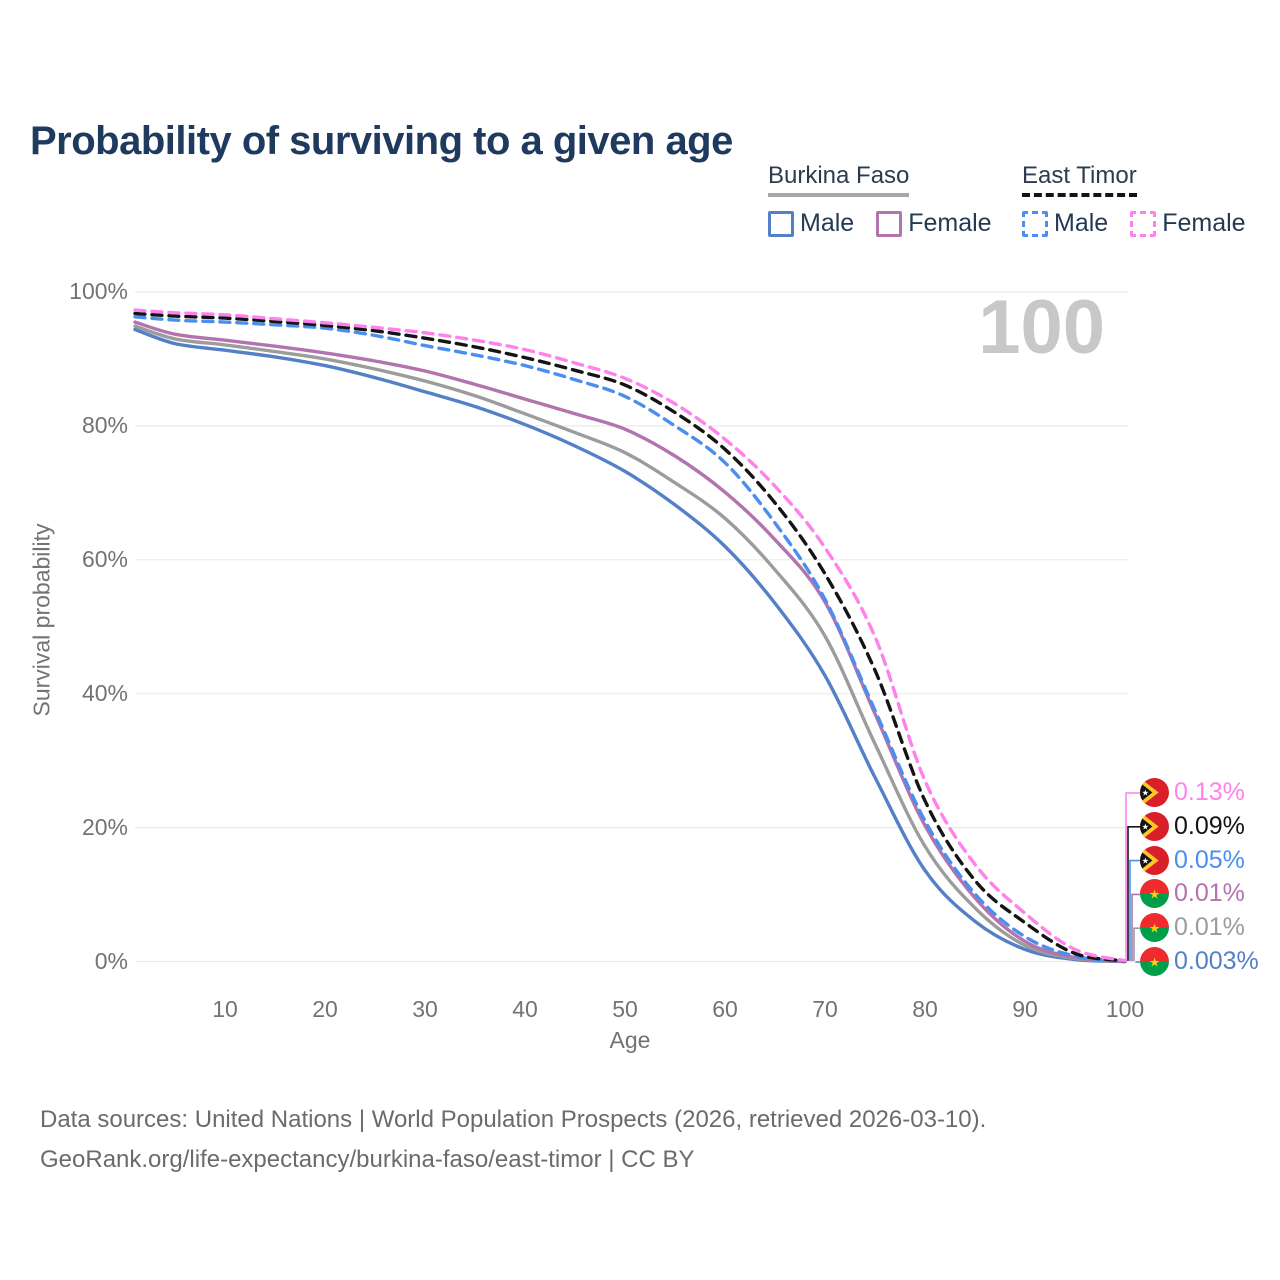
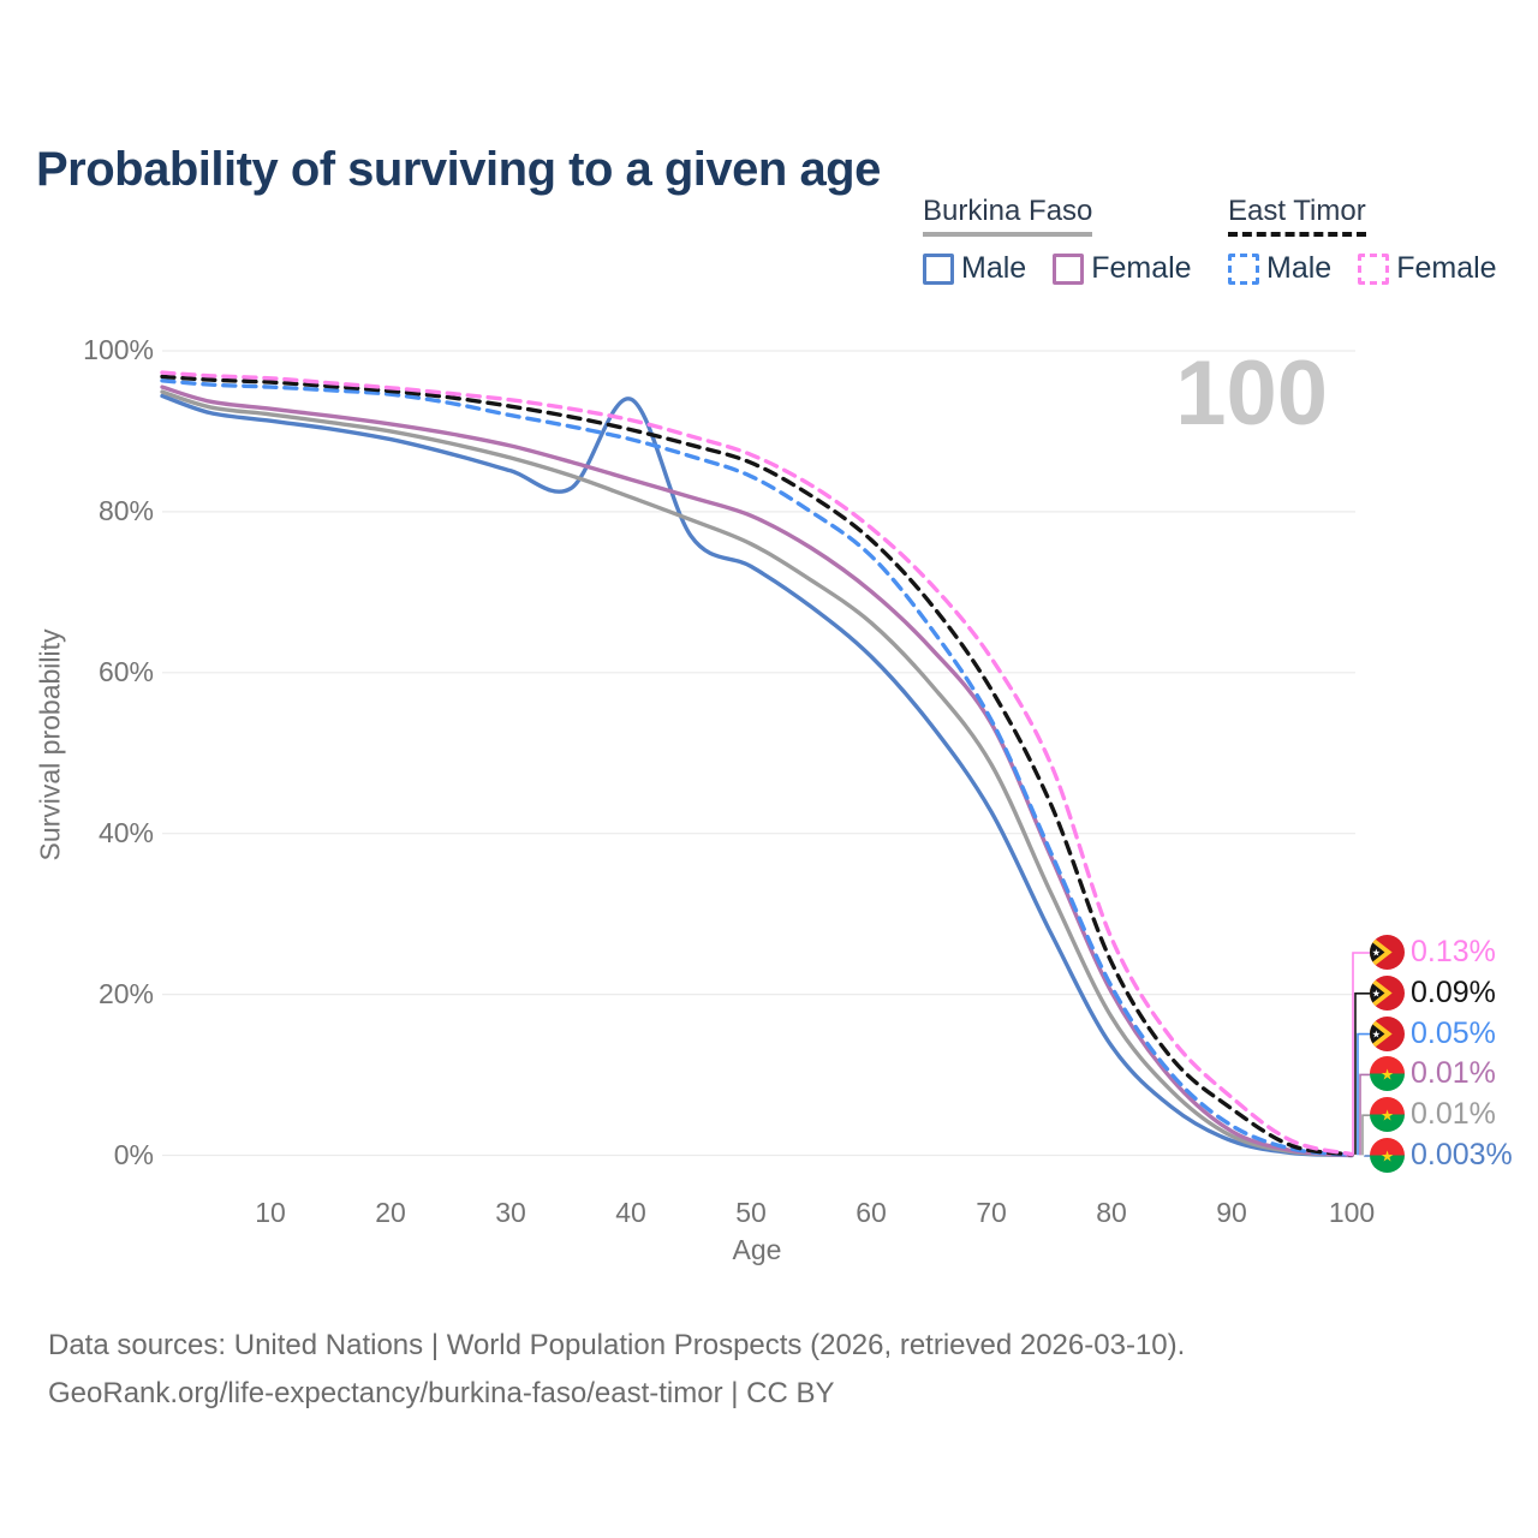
Burkina Faso Male/40: 80% -> 94%
